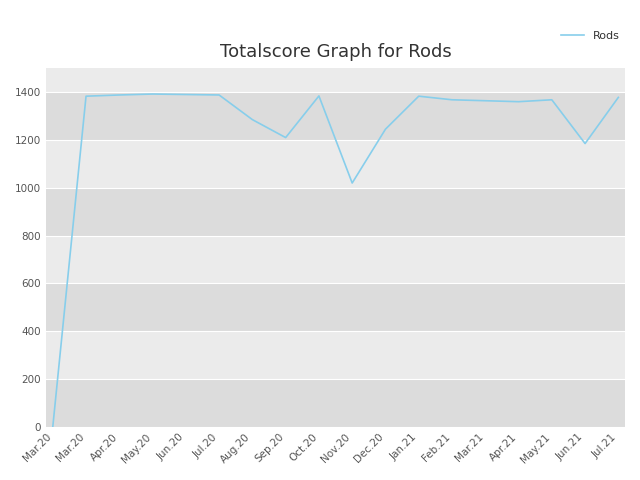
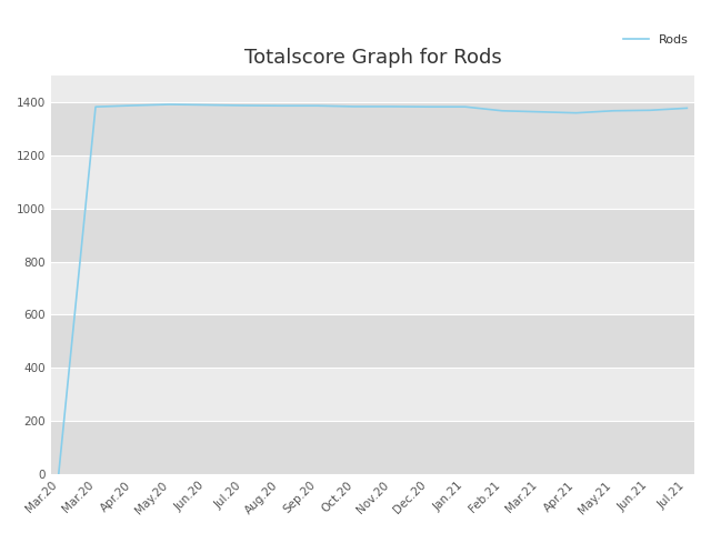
Aug.20: 1285 -> 1387
Sep.20: 1210 -> 1387
Nov.20: 1020 -> 1384
Dec.20: 1245 -> 1383
Jun.21: 1185 -> 1370
